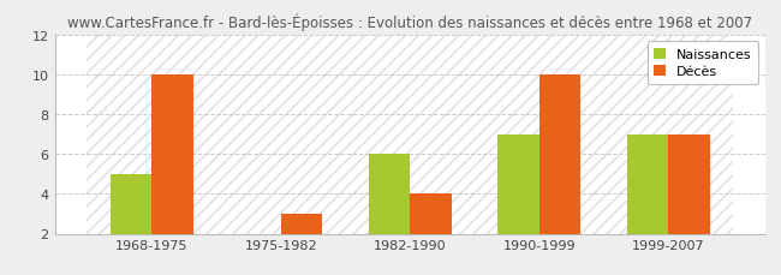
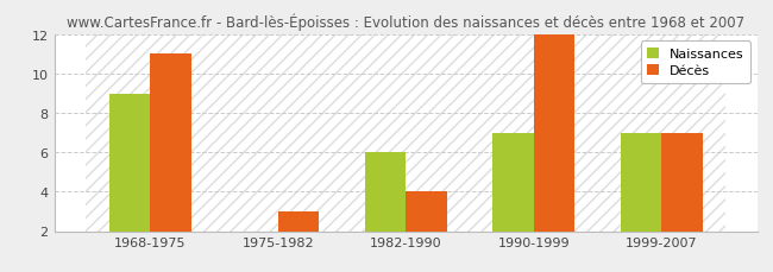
Naissances/1968-1975: 5 -> 9
Décès/1968-1975: 10 -> 11
Décès/1990-1999: 10 -> 12
